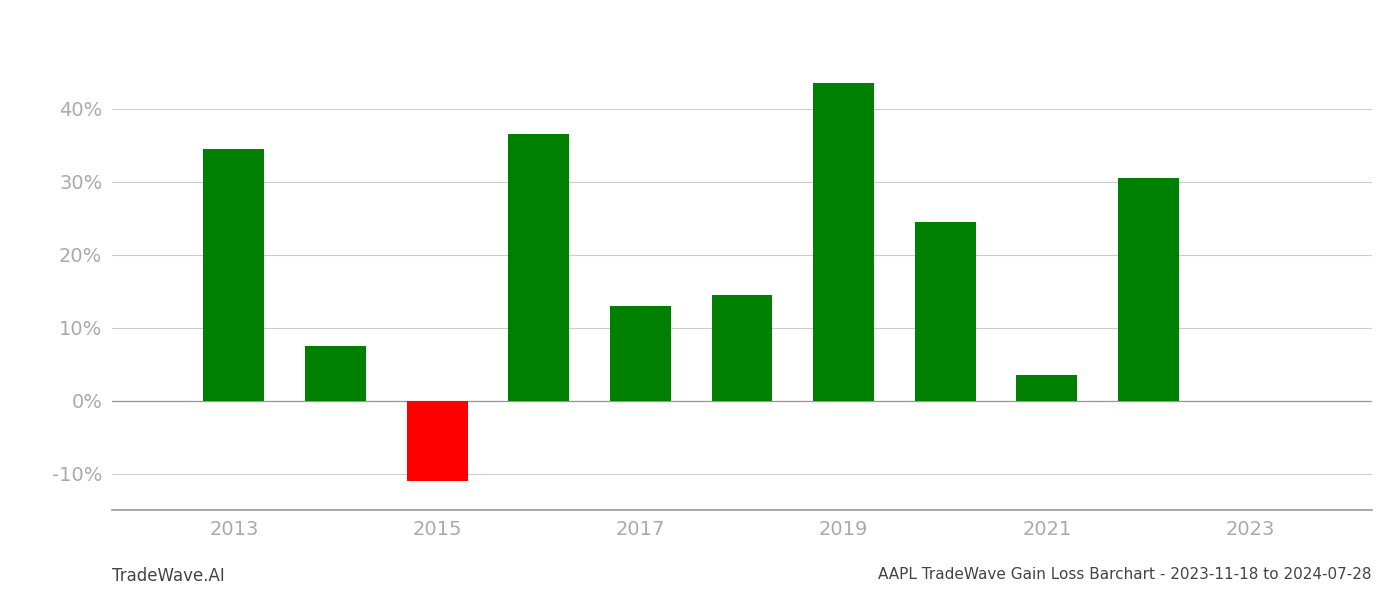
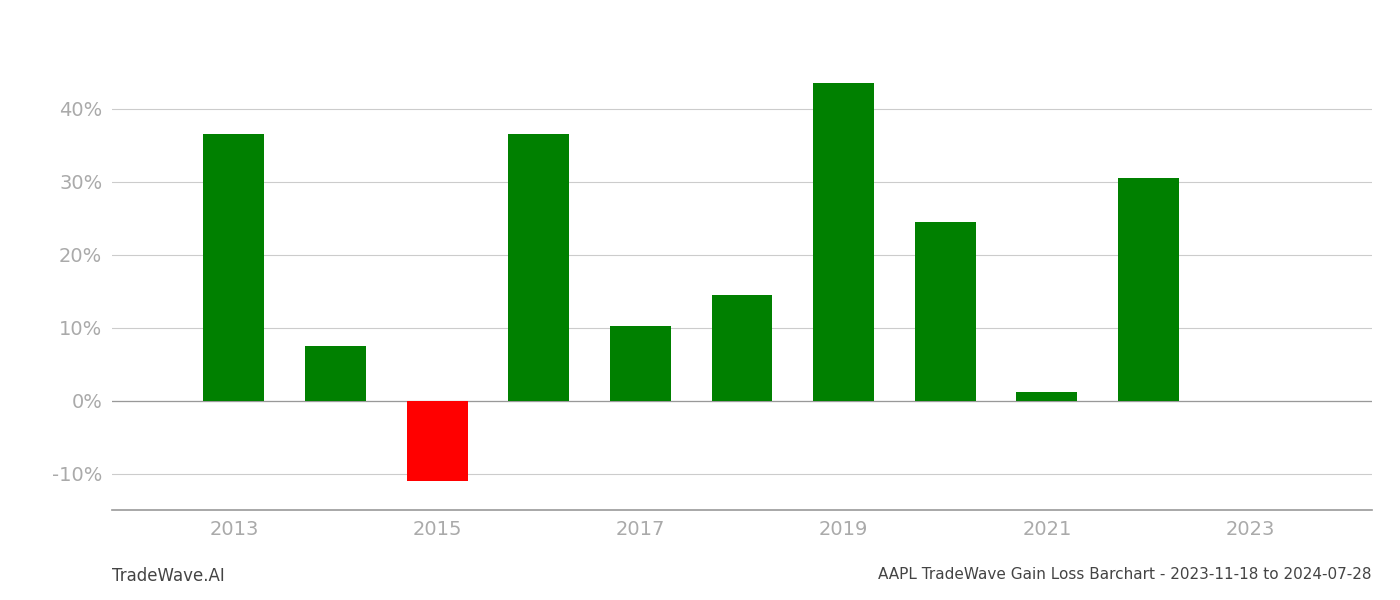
2013: 34.5% -> 36.6%
2017: 13.0% -> 10.2%
2021: 3.5% -> 1.2%
